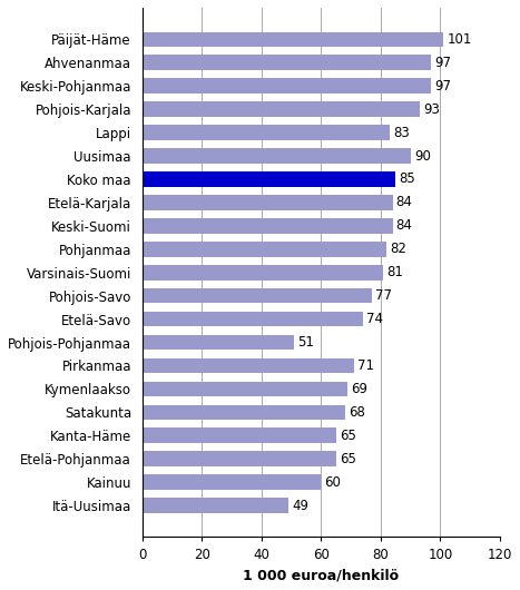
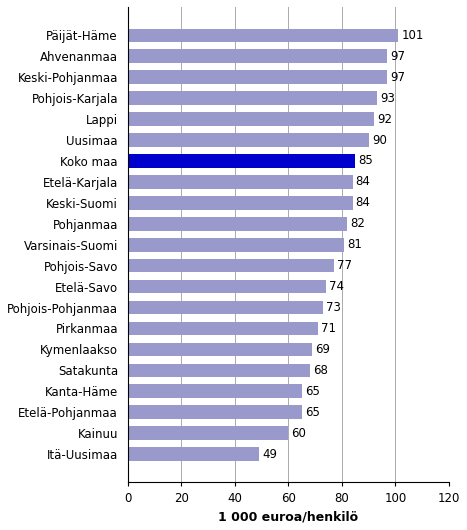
Lappi: 83 -> 92
Pohjois-Pohjanmaa: 51 -> 73
